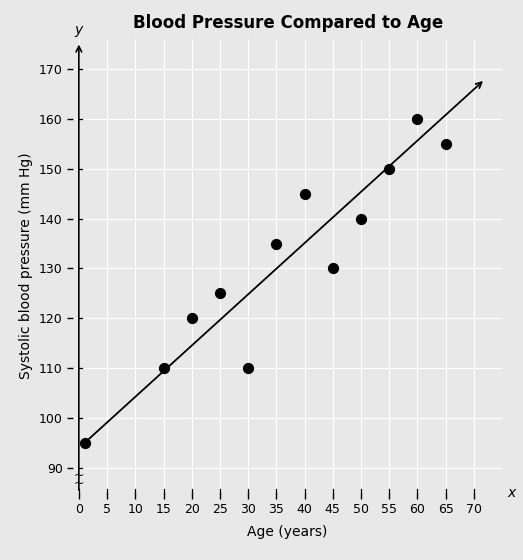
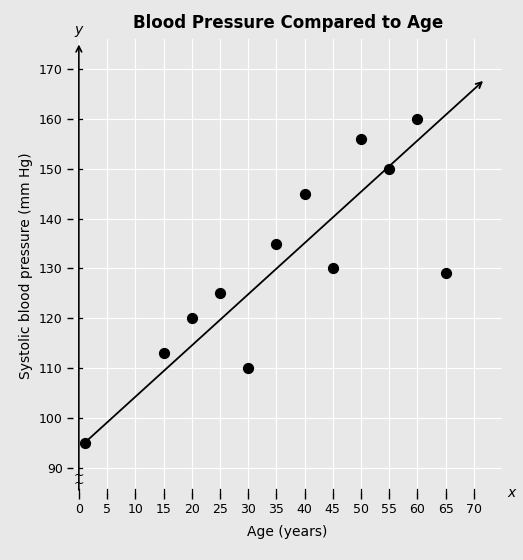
15: 110 -> 113
50: 140 -> 156
65: 155 -> 129
